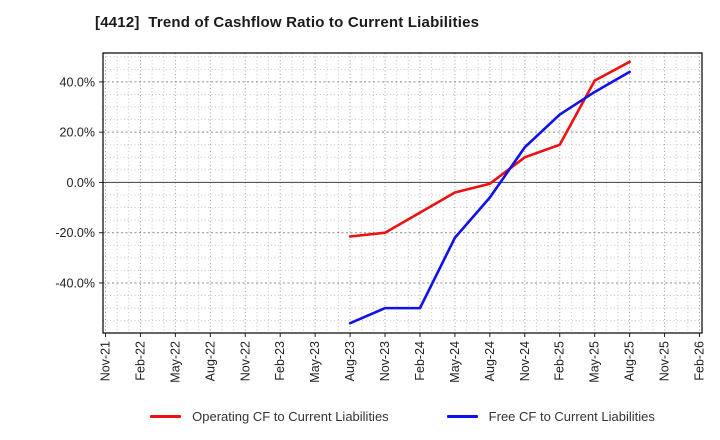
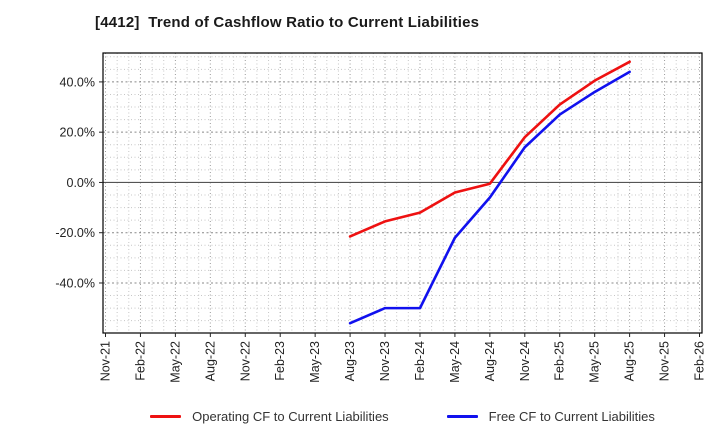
Operating CF to Current Liabilities/Nov-23: -20% -> -16%
Operating CF to Current Liabilities/Nov-24: 10% -> 18%
Operating CF to Current Liabilities/Feb-25: 15% -> 31%
